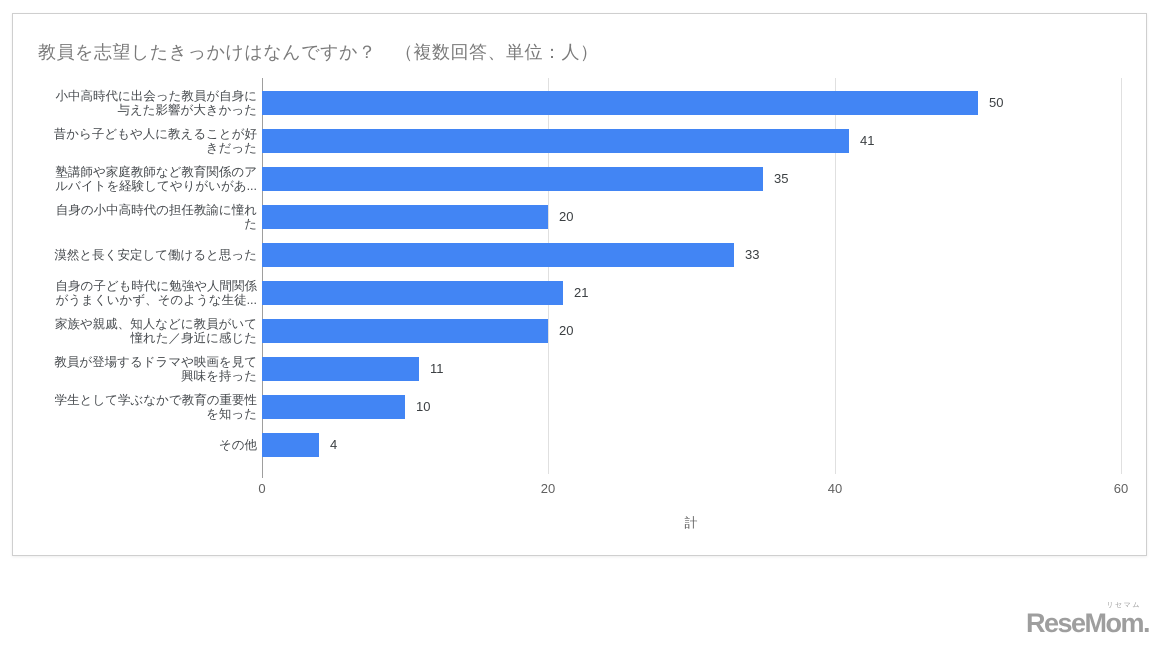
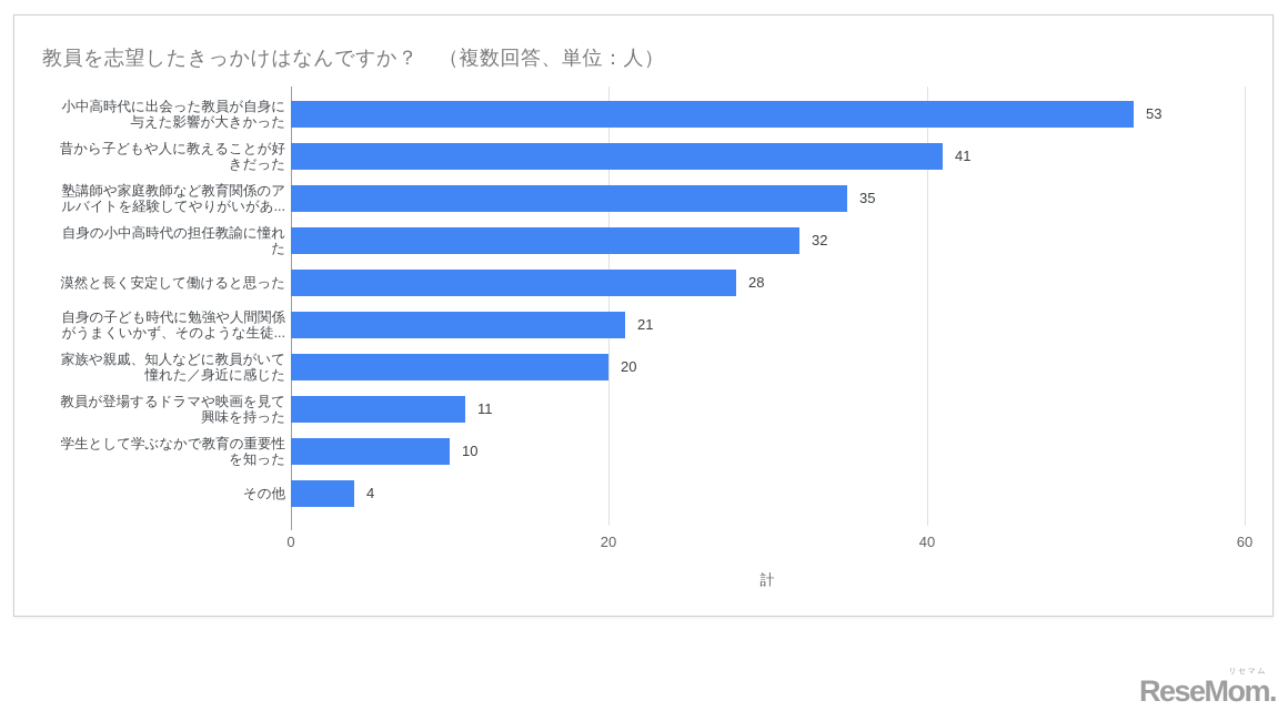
小中高時代に出会った教員が自身に与えた影響が大きかった: 50 -> 53
自身の小中高時代の担任教諭に憧れた: 20 -> 32
漠然と長く安定して働けると思った: 33 -> 28
